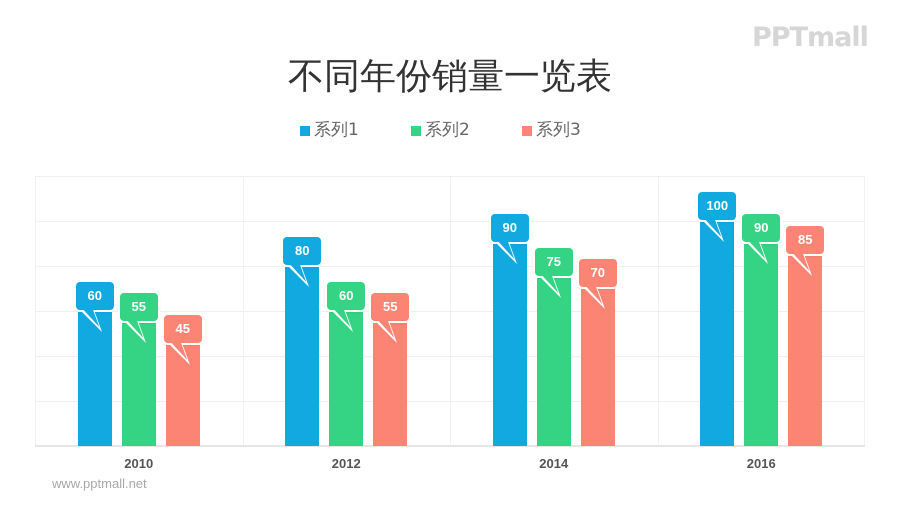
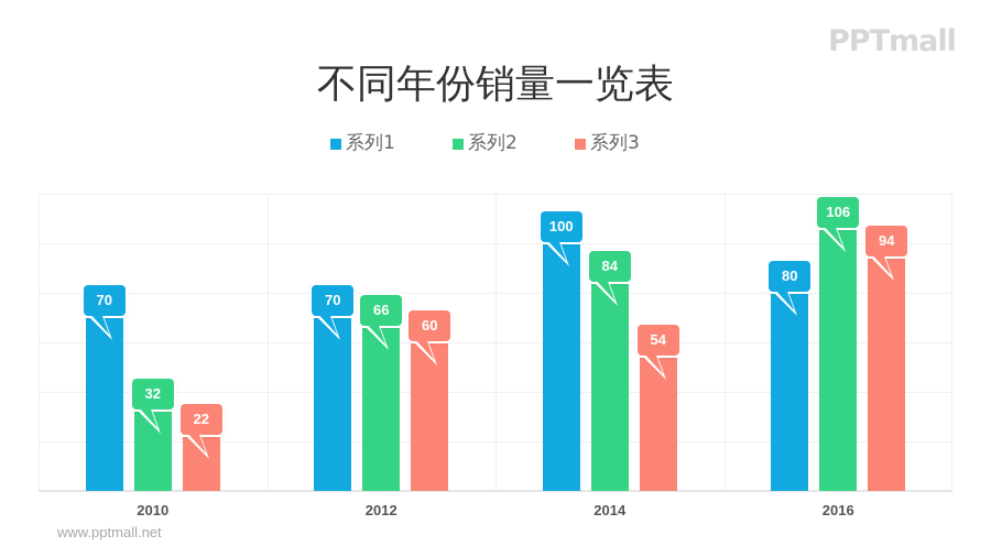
系列1/2010: 60 -> 70
系列2/2010: 55 -> 32
系列3/2010: 45 -> 22
系列1/2012: 80 -> 70
系列2/2012: 60 -> 66
系列3/2012: 55 -> 60
系列1/2014: 90 -> 100
系列2/2014: 75 -> 84
系列3/2014: 70 -> 54
系列1/2016: 100 -> 80
系列2/2016: 90 -> 106
系列3/2016: 85 -> 94
